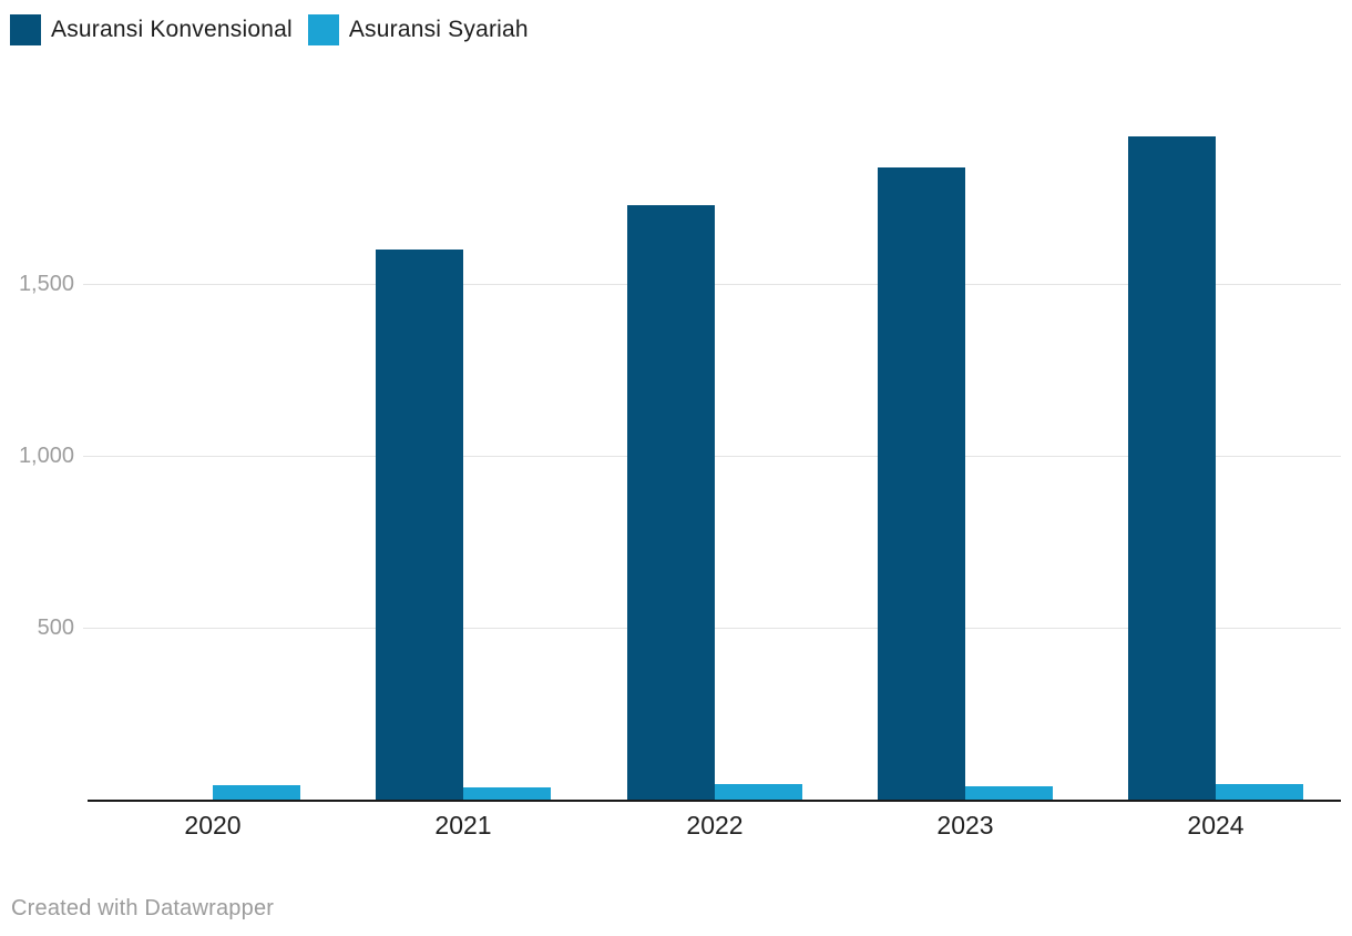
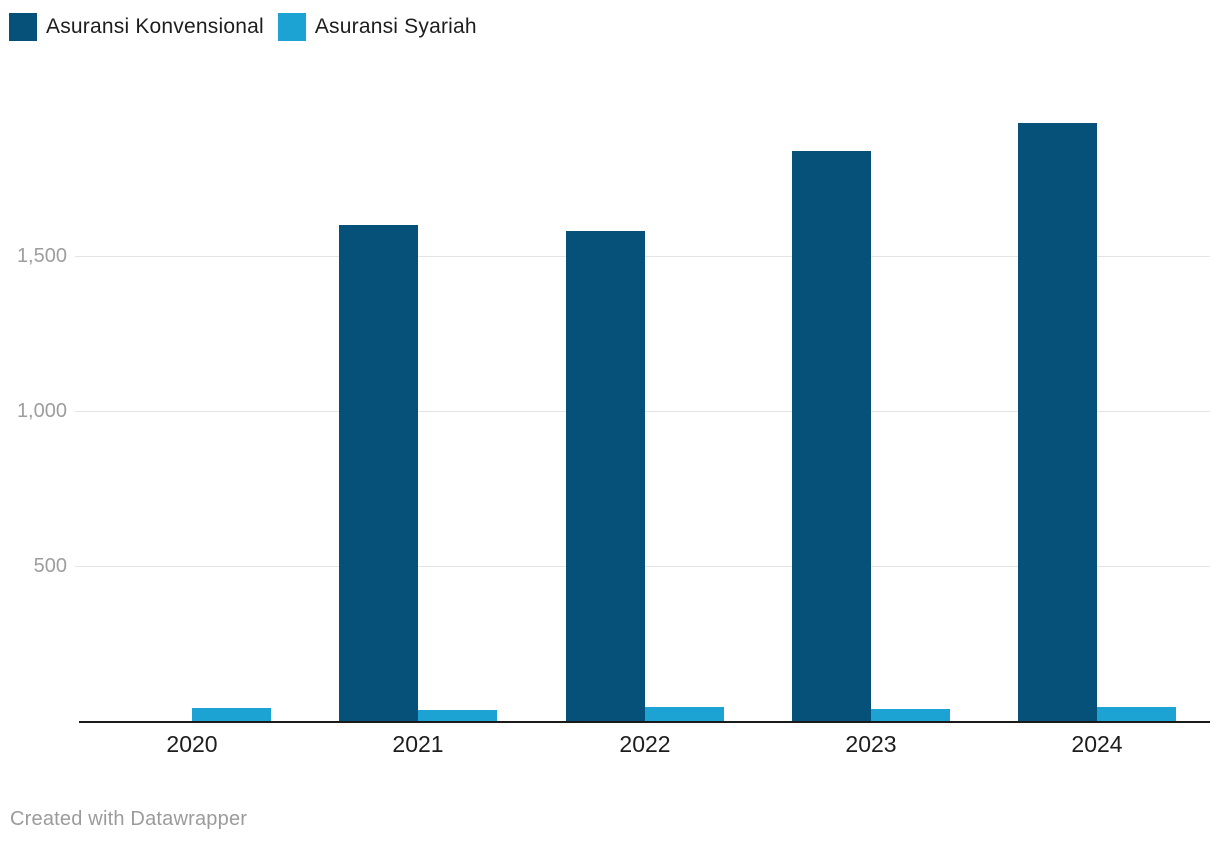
Asuransi Konvensional/2022: 1730 -> 1580
